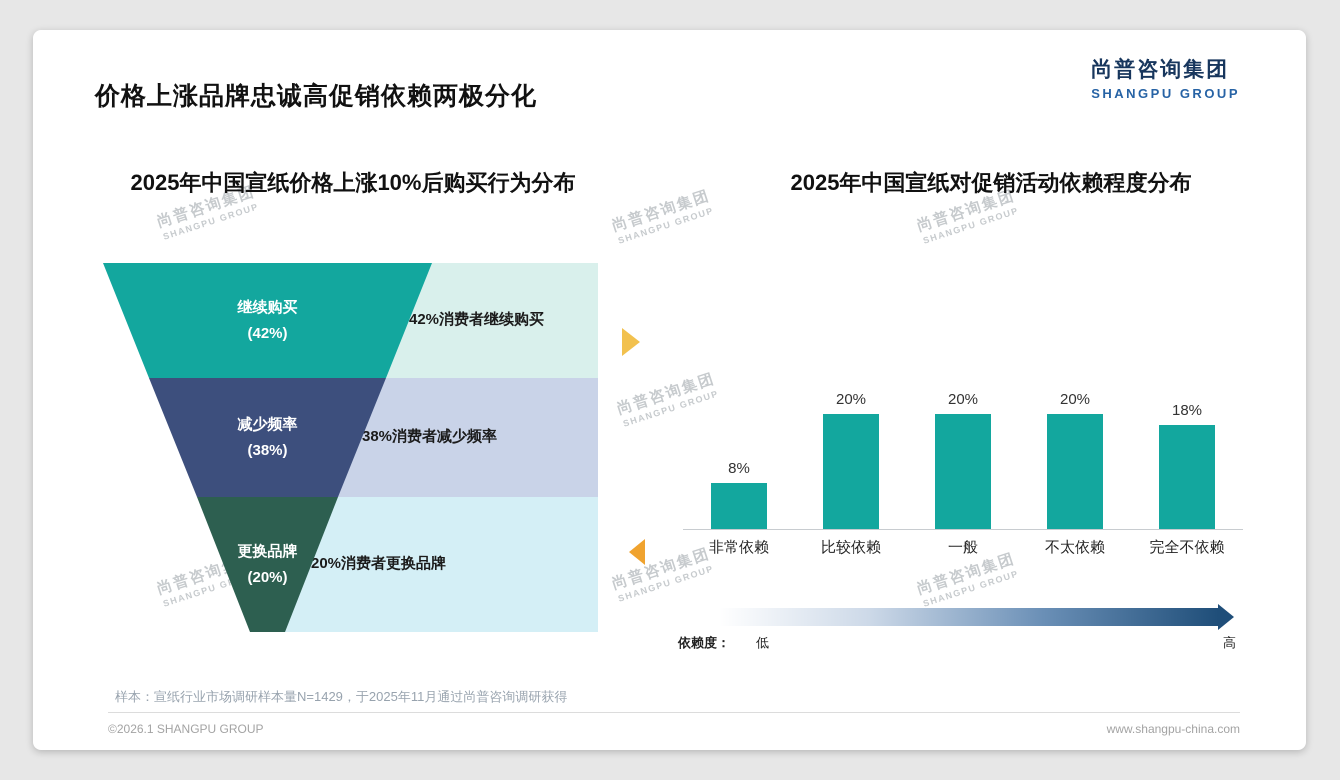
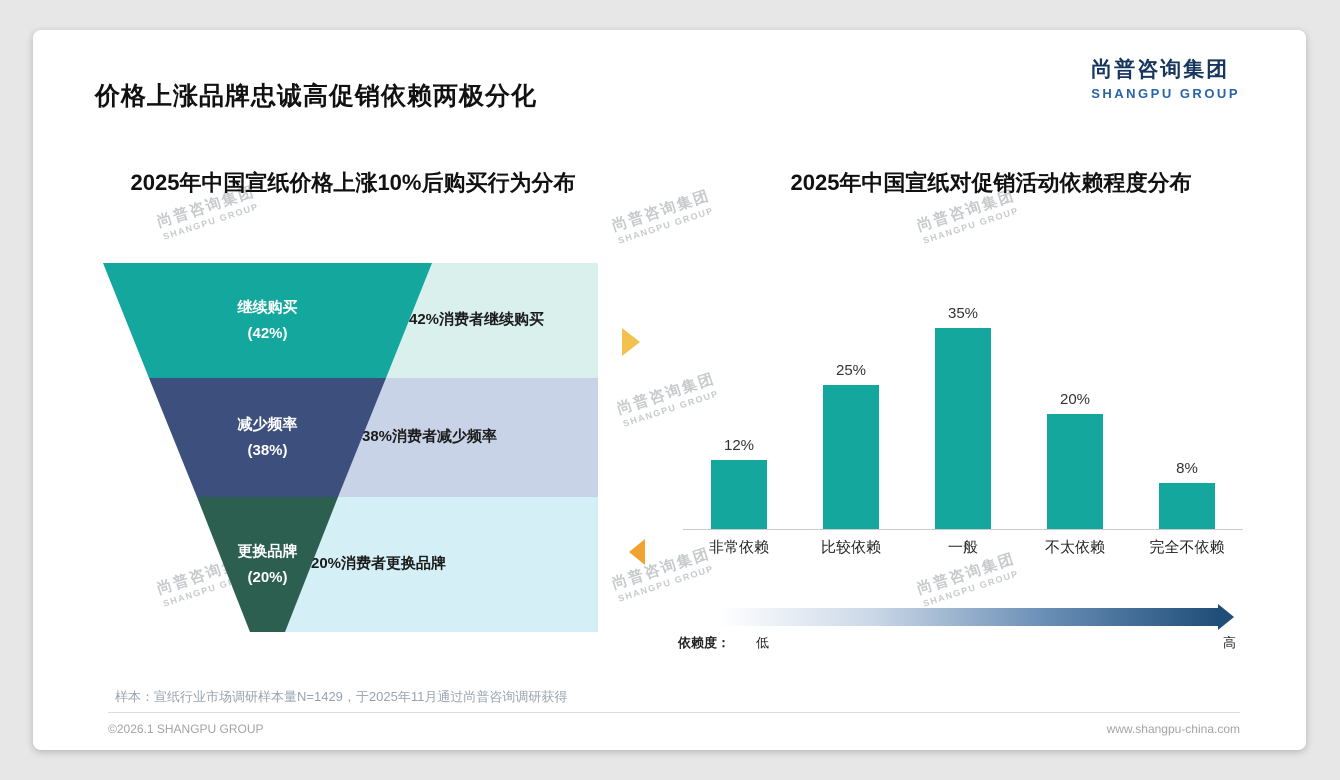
2025年中国宣纸对促销活动依赖程度分布/非常依赖: 8% -> 12%
2025年中国宣纸对促销活动依赖程度分布/比较依赖: 20% -> 25%
2025年中国宣纸对促销活动依赖程度分布/一般: 20% -> 35%
2025年中国宣纸对促销活动依赖程度分布/完全不依赖: 18% -> 8%
